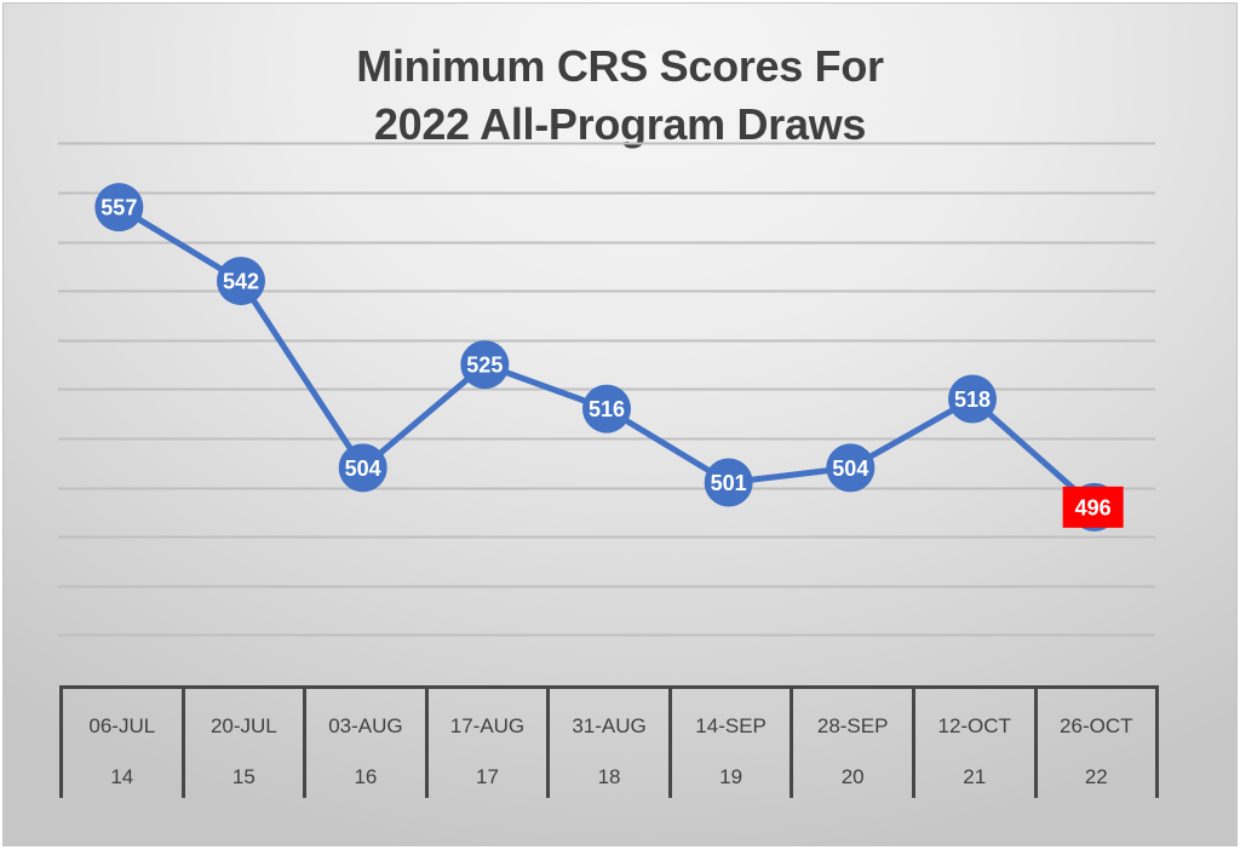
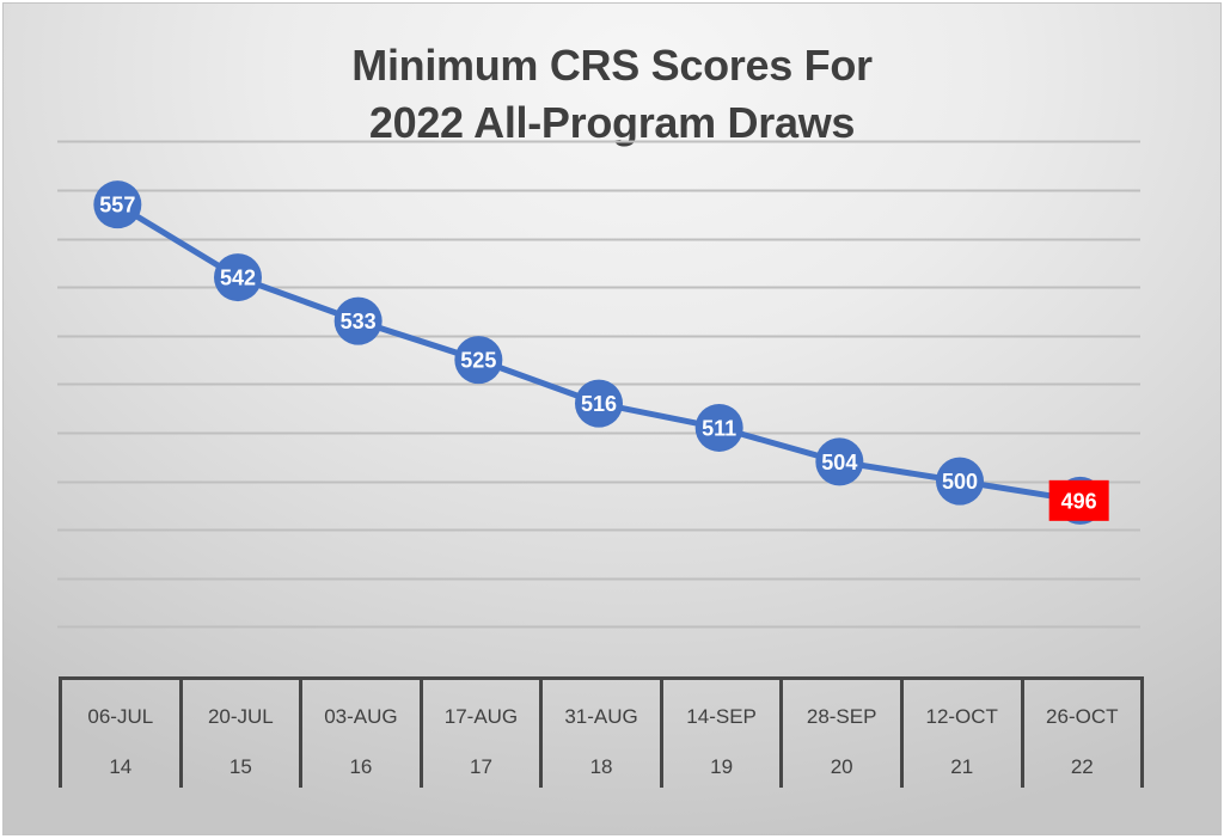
03-AUG: 504 -> 533
14-SEP: 501 -> 511
12-OCT: 518 -> 500
